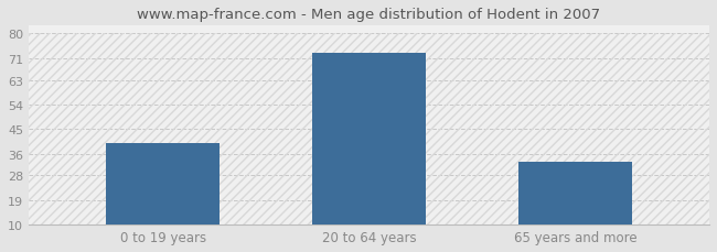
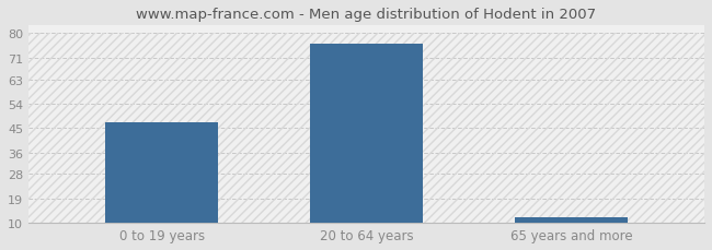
0 to 19 years: 40 -> 47
20 to 64 years: 73 -> 76
65 years and more: 33 -> 12
